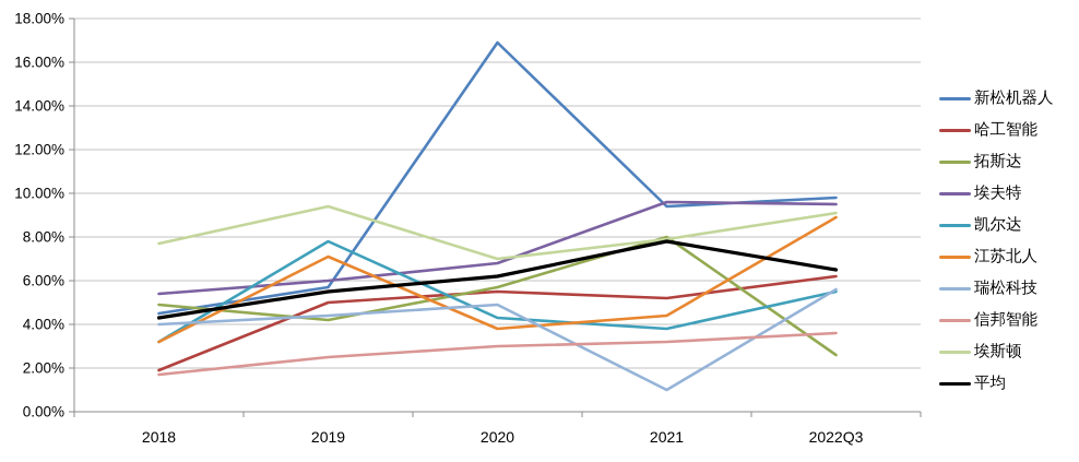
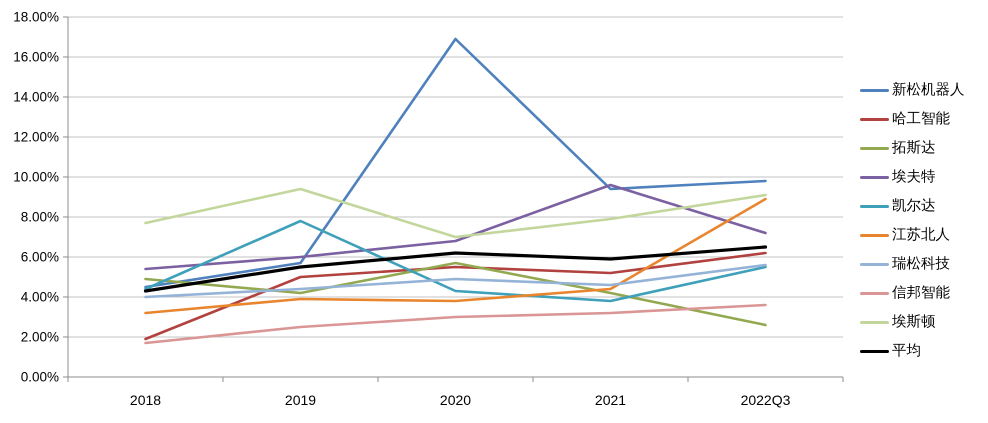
凯尔达/2018: 3.2% -> 4.4%
江苏北人/2019: 7.1% -> 3.9%
拓斯达/2021: 8.0% -> 4.2%
瑞松科技/2021: 1.0% -> 4.6%
平均/2021: 7.8% -> 5.9%
埃夫特/2022Q3: 9.5% -> 7.2%
